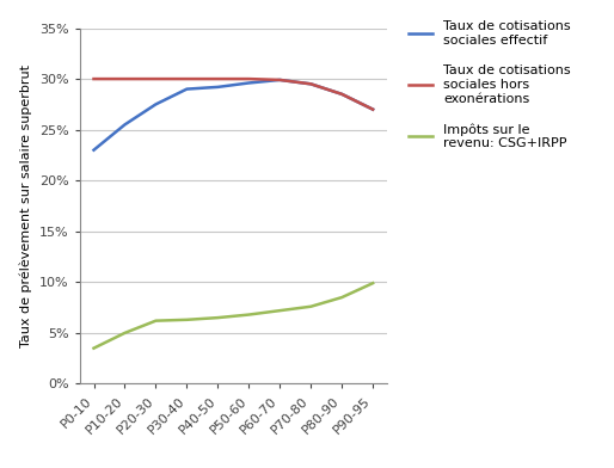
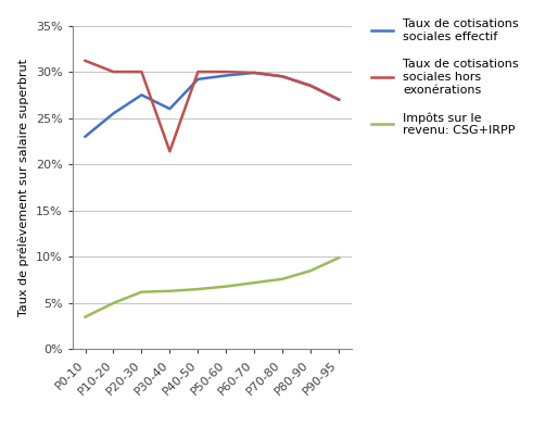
Taux de cotisations sociales hors exonérations/P0-10: 30.0% -> 31.2%
Taux de cotisations sociales effectif/P30-40: 29.0% -> 26.0%
Taux de cotisations sociales hors exonérations/P30-40: 30.0% -> 21.4%
